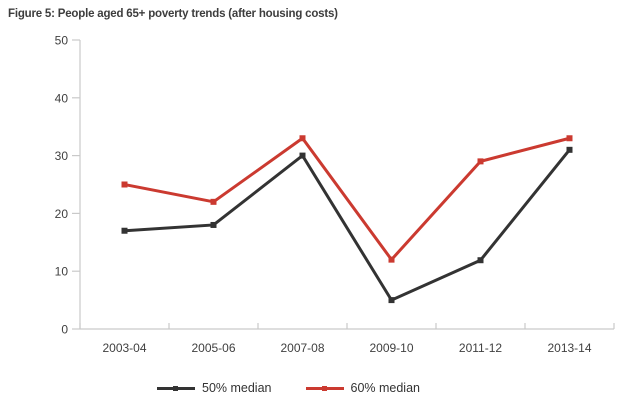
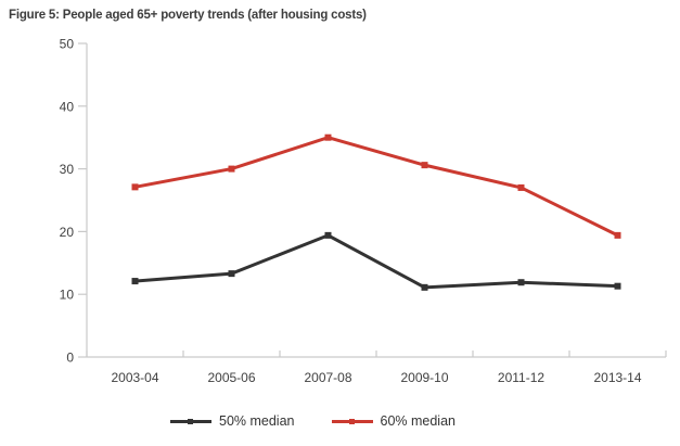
50% median/2003-04: 17 -> 12
60% median/2003-04: 25 -> 27
50% median/2005-06: 18 -> 13
60% median/2005-06: 22 -> 30
50% median/2007-08: 30 -> 19
60% median/2007-08: 33 -> 35
50% median/2009-10: 5 -> 11
60% median/2009-10: 12 -> 31
60% median/2011-12: 29 -> 27
50% median/2013-14: 31 -> 11
60% median/2013-14: 33 -> 19
